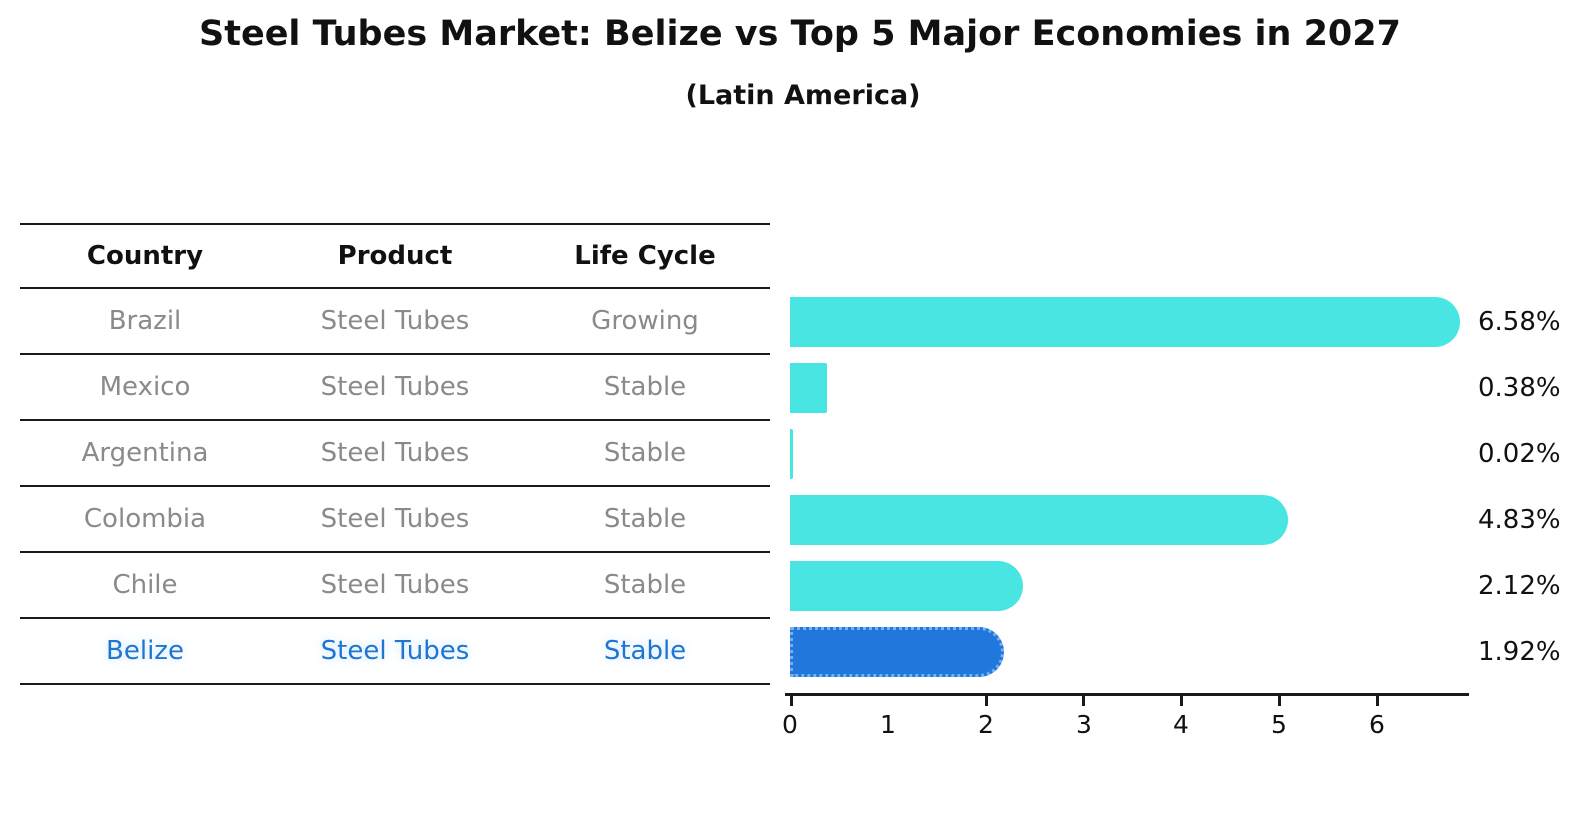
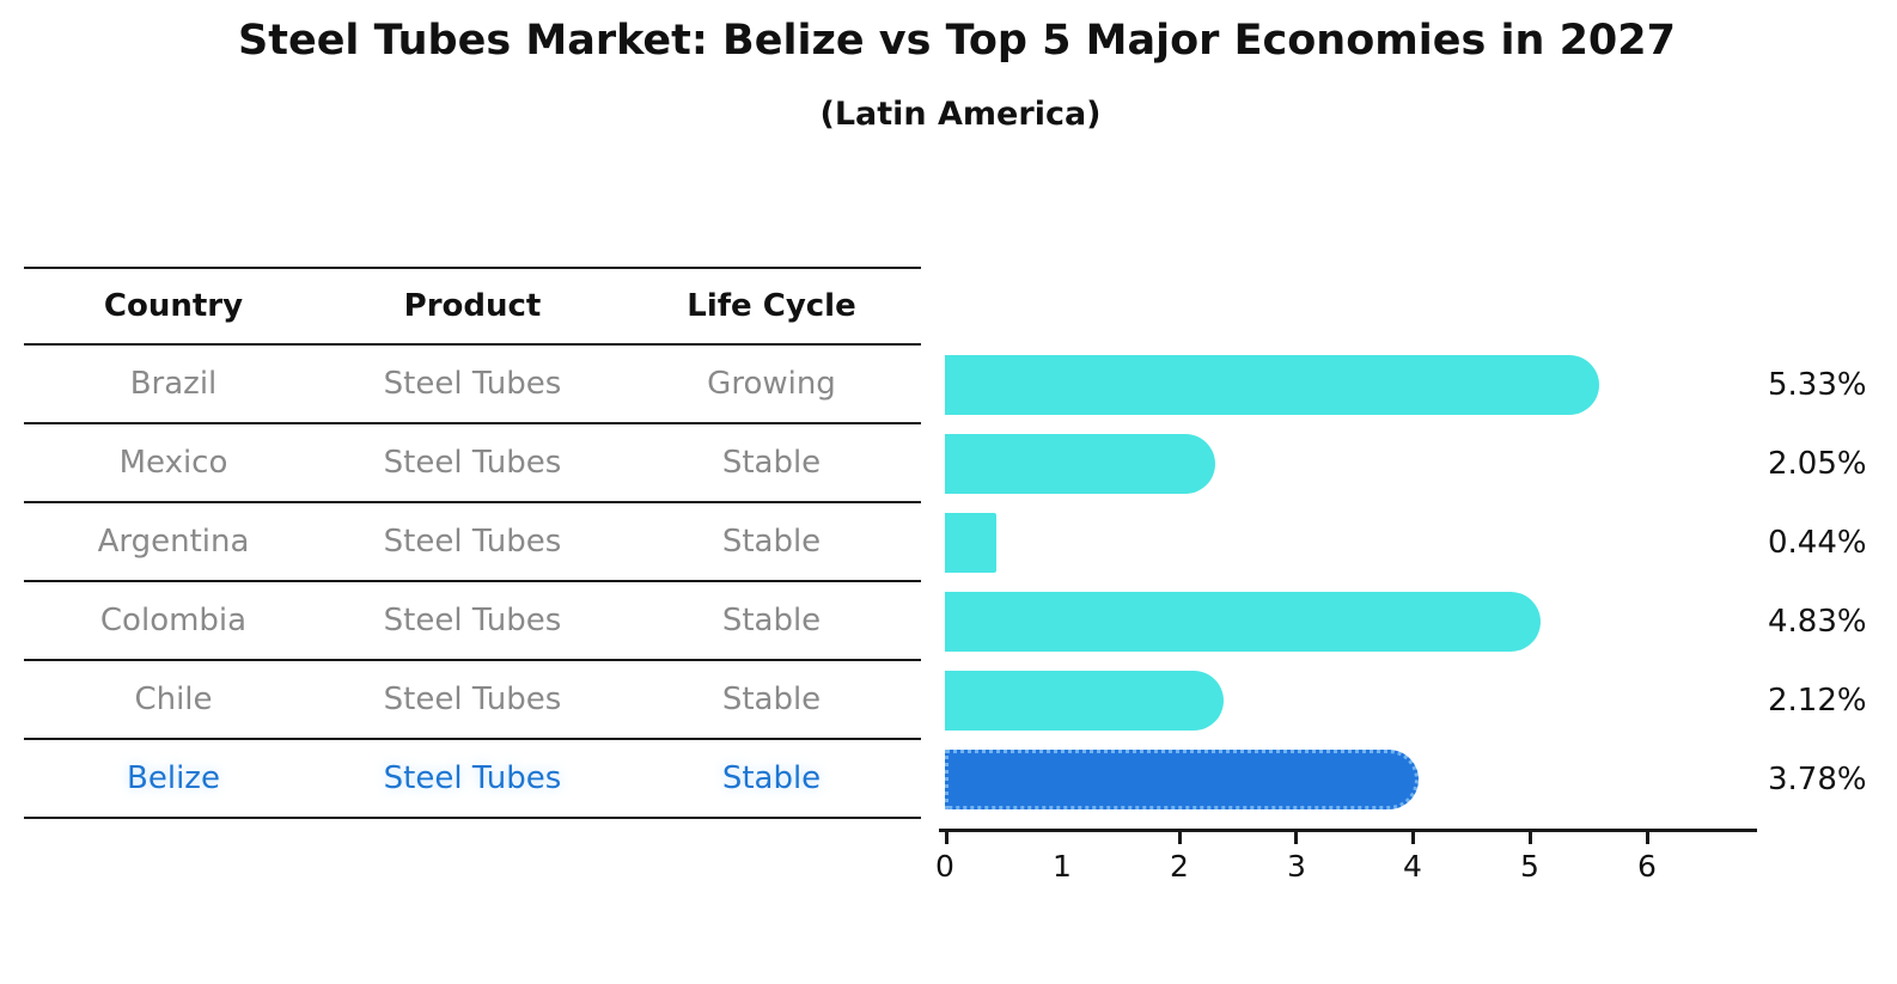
Brazil: 6.58% -> 5.33%
Mexico: 0.38% -> 2.05%
Argentina: 0.02% -> 0.44%
Belize: 1.92% -> 3.78%
